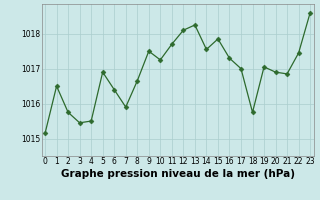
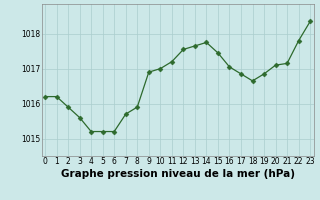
0: 1015.15 -> 1016.20
1: 1016.50 -> 1016.20
2: 1015.75 -> 1015.90
3: 1015.45 -> 1015.60
4: 1015.50 -> 1015.20
5: 1016.90 -> 1015.20
6: 1016.40 -> 1015.20
7: 1015.90 -> 1015.70
8: 1016.65 -> 1015.90
9: 1017.50 -> 1016.90
10: 1017.25 -> 1017.00
11: 1017.70 -> 1017.20
12: 1018.10 -> 1017.55
13: 1018.25 -> 1017.65
14: 1017.55 -> 1017.75
15: 1017.85 -> 1017.45
16: 1017.30 -> 1017.05
17: 1017.00 -> 1016.85
18: 1015.75 -> 1016.65
19: 1017.05 -> 1016.85
20: 1016.90 -> 1017.10
21: 1016.85 -> 1017.15
22: 1017.45 -> 1017.80
23: 1018.60 -> 1018.35
